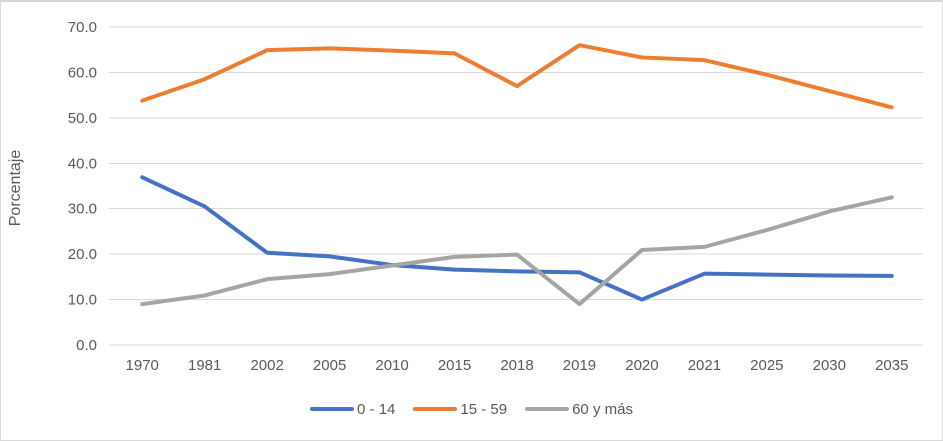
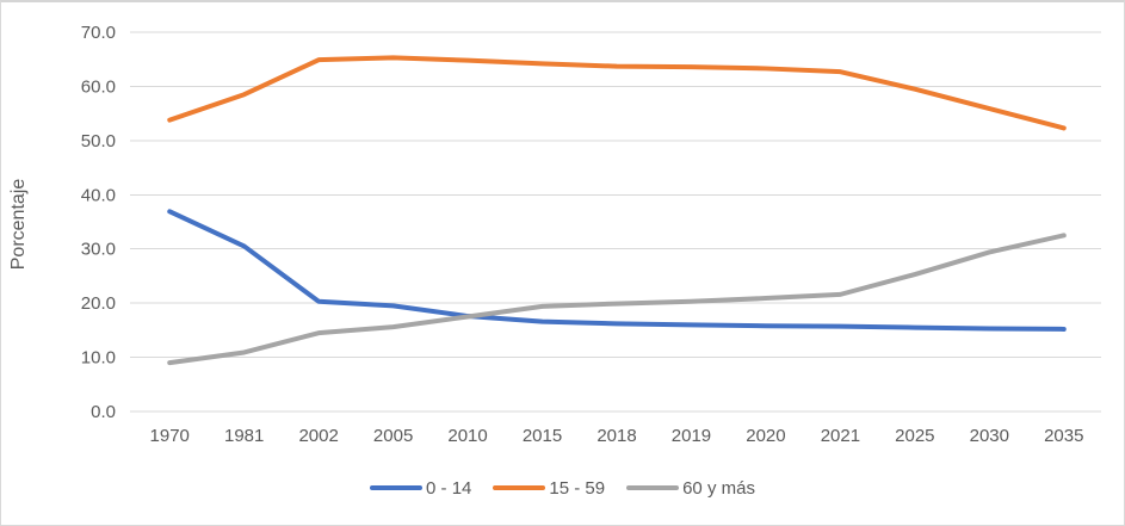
15 - 59/2018: 57 -> 64
15 - 59/2019: 66 -> 64
60 y más/2019: 9 -> 20
0 - 14/2020: 10 -> 16
